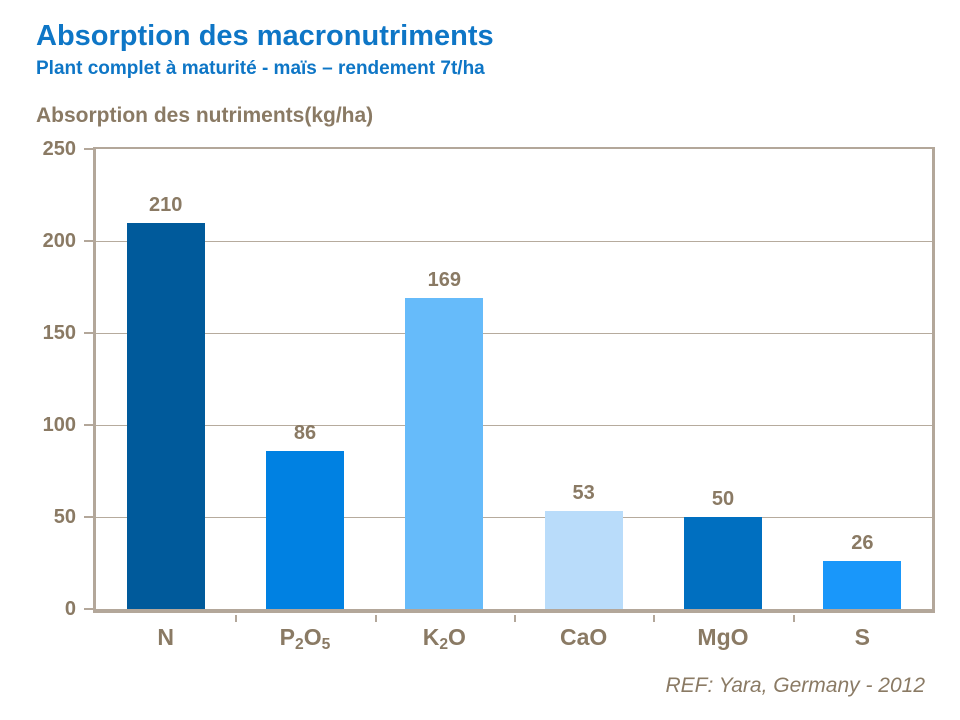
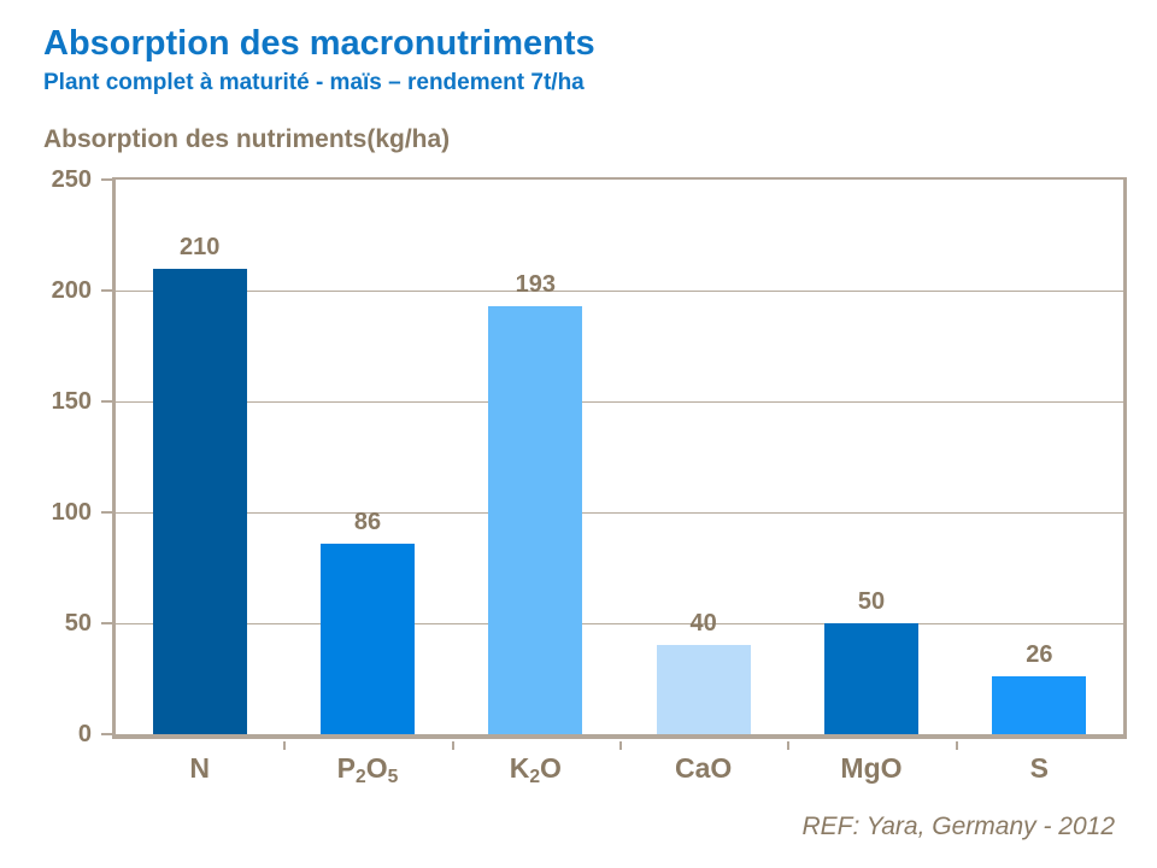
K2O: 169 -> 193
CaO: 53 -> 40
